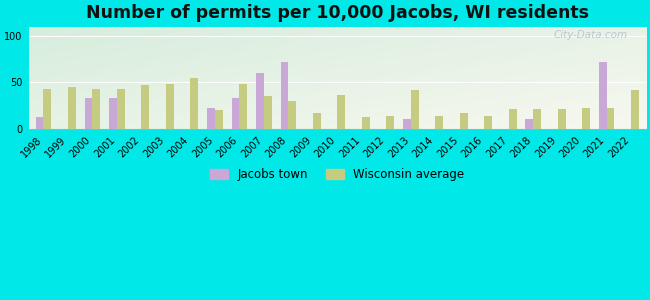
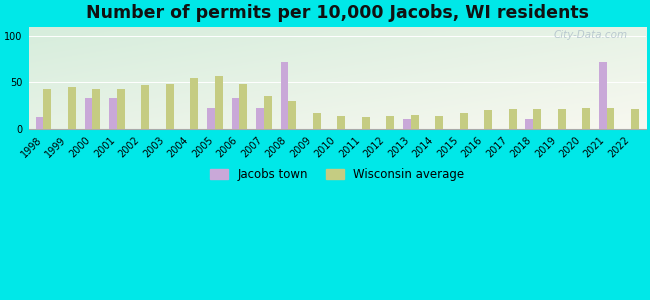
Wisconsin average/2005: 20 -> 57
Jacobs town/2007: 60 -> 22
Wisconsin average/2010: 36 -> 14
Wisconsin average/2013: 42 -> 15
Wisconsin average/2016: 14 -> 20
Wisconsin average/2022: 42 -> 21
